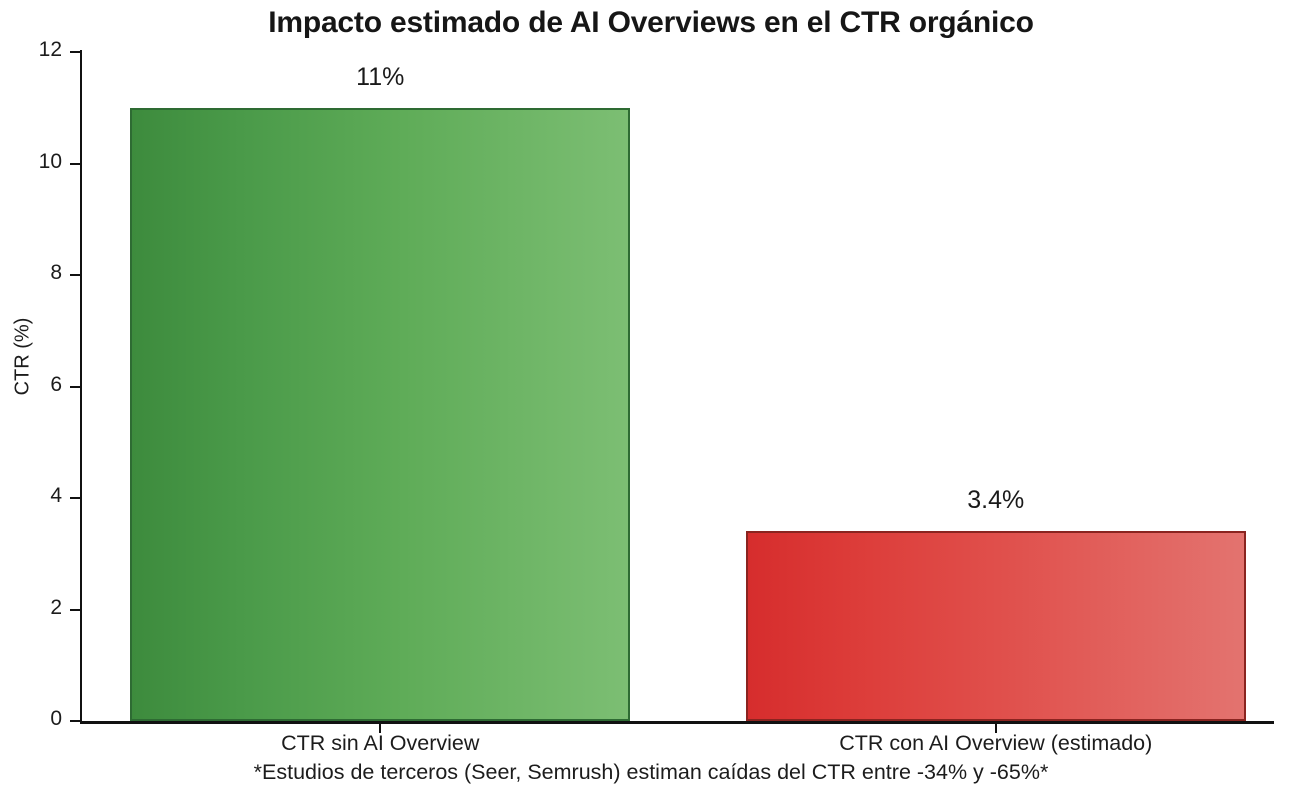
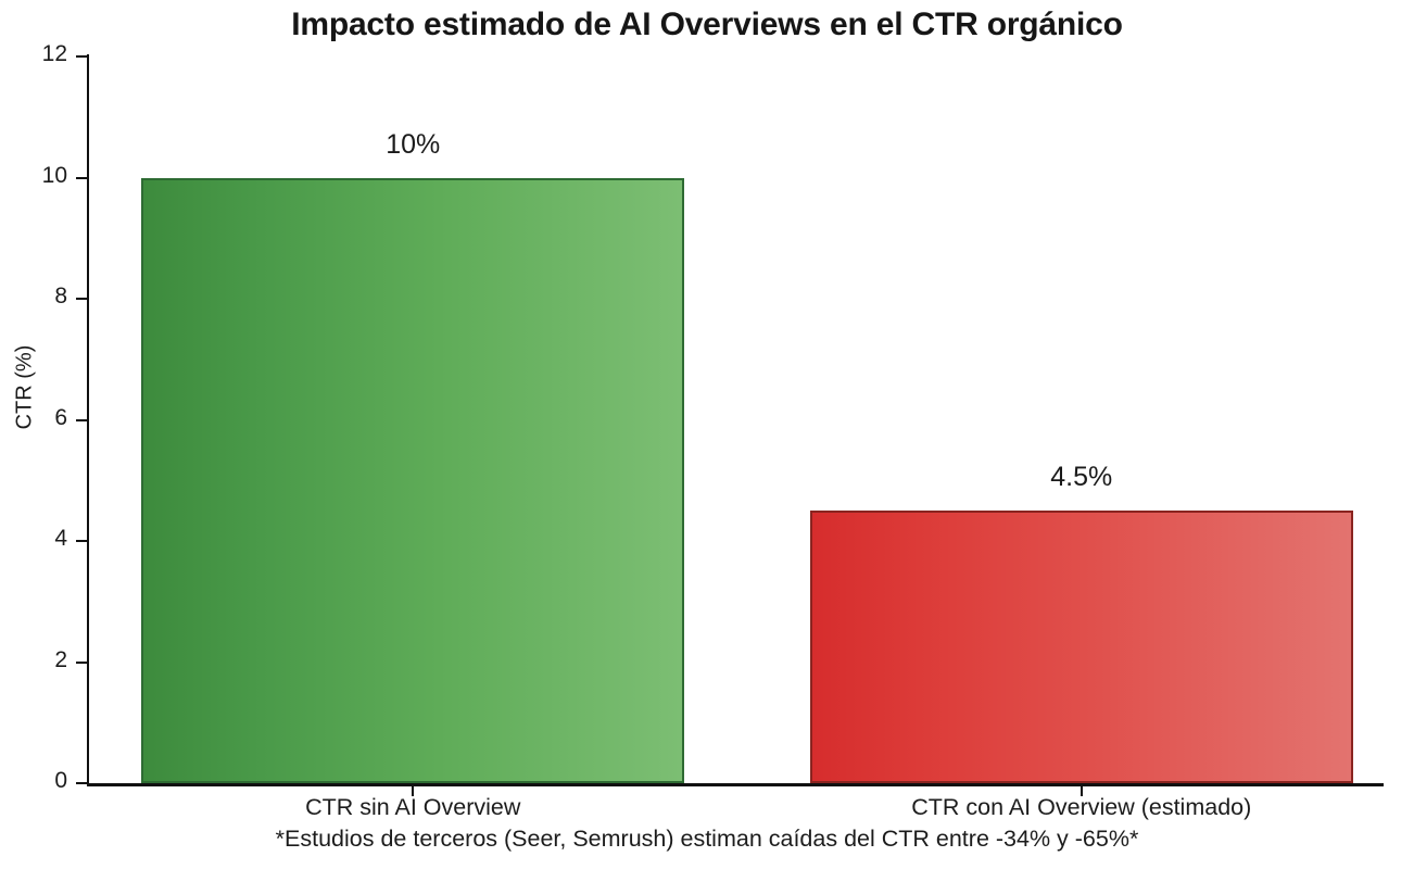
CTR sin AI Overview: 11% -> 10%
CTR con AI Overview (estimado): 3.4% -> 4.5%
